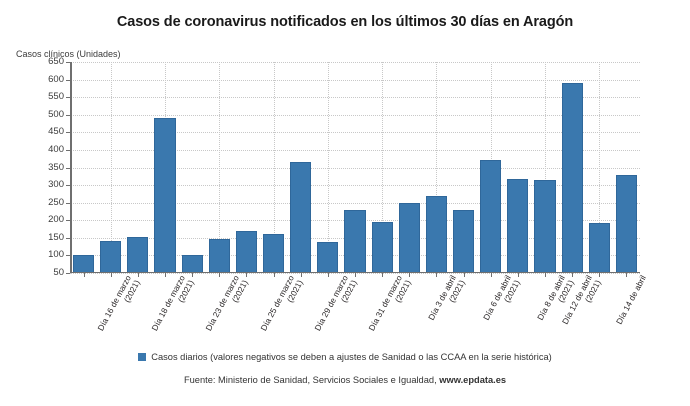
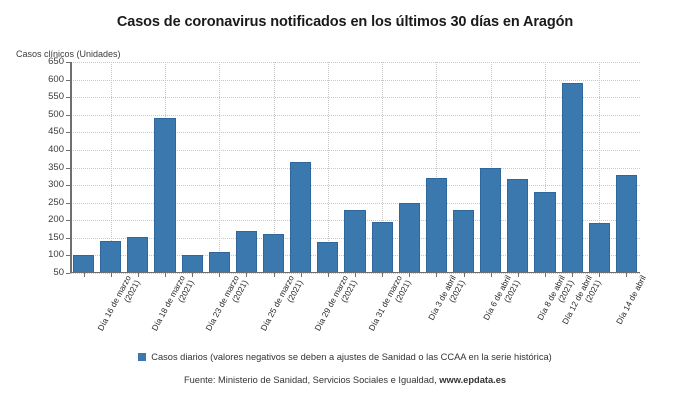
Día 23 de marzo (2021): 150 -> 110
Día 3 de abril (2021): 270 -> 320
Día 6 de abril (2021): 370 -> 350
Día 8 de abril (2021): 320 -> 280
